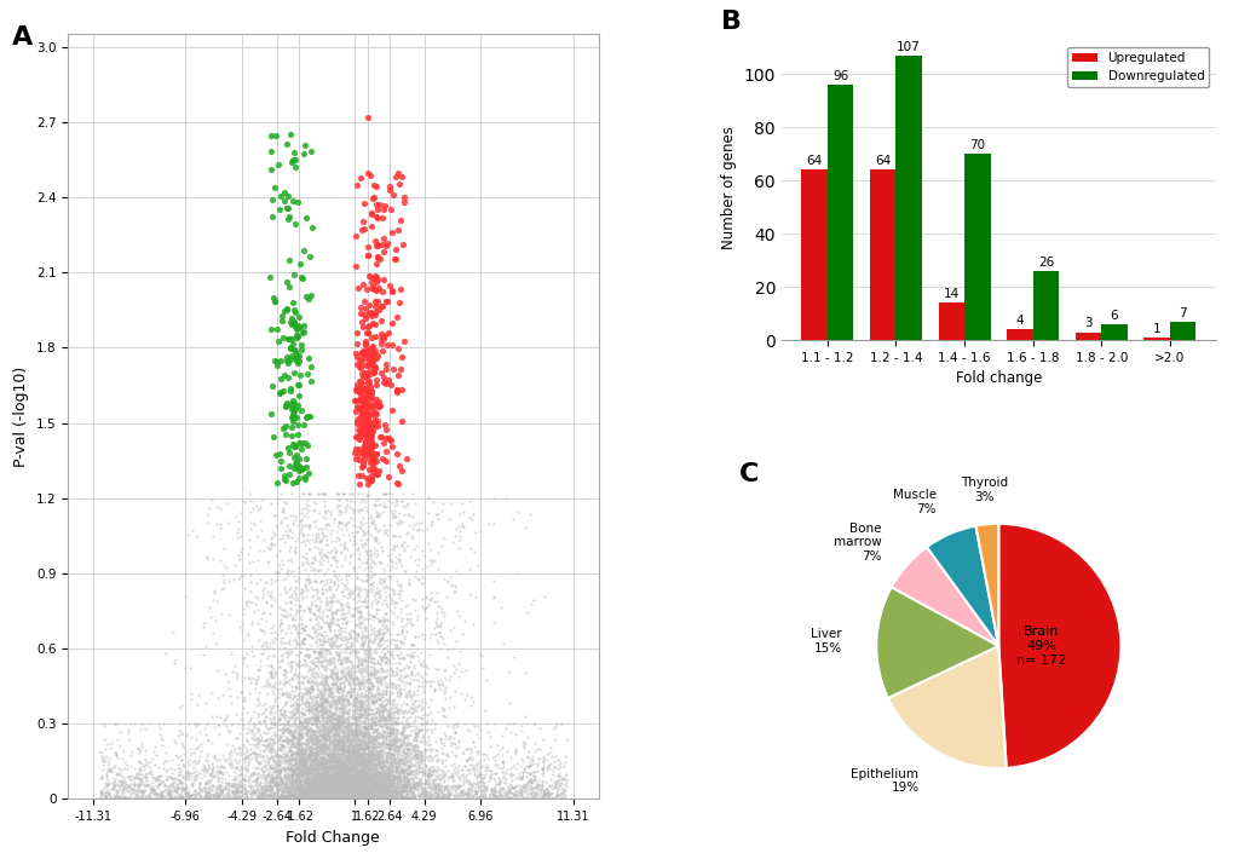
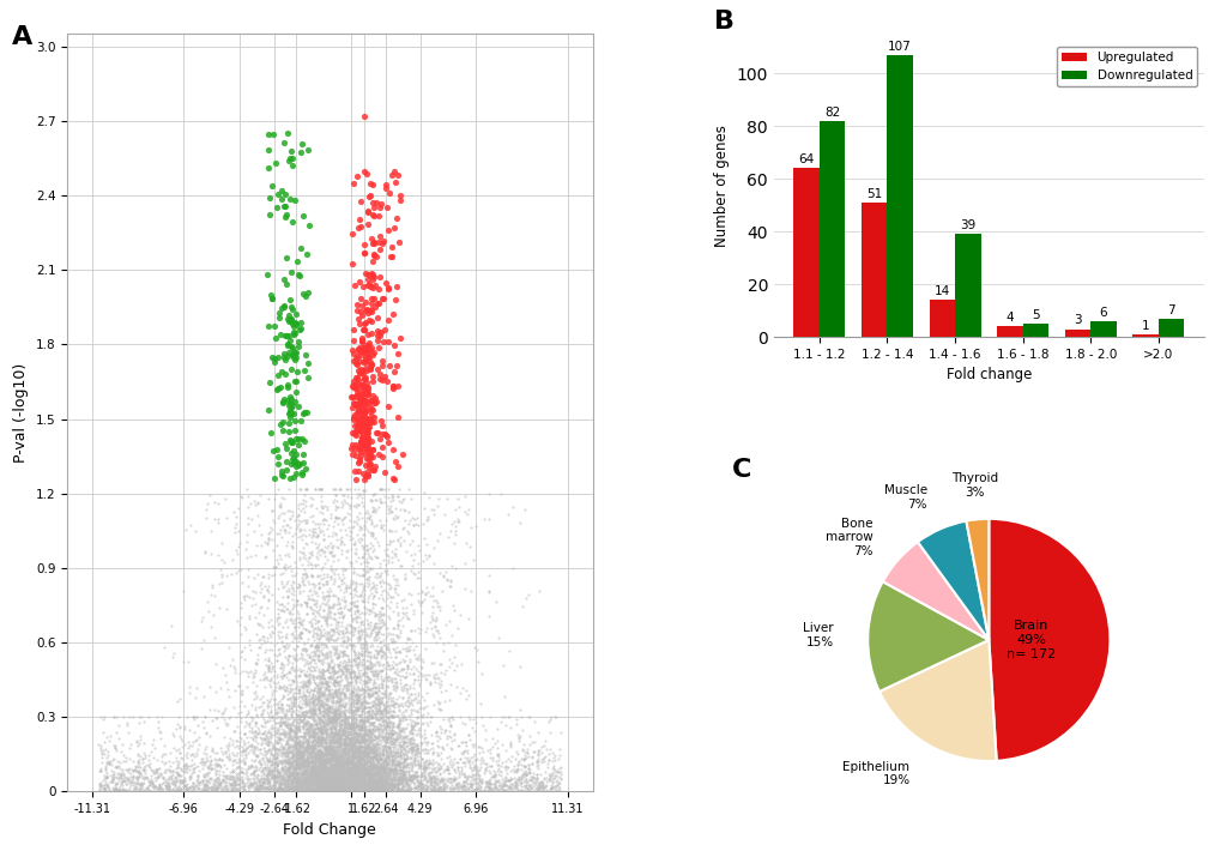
Downregulated/1.1 - 1.2: 96 -> 82
Upregulated/1.2 - 1.4: 64 -> 51
Downregulated/1.4 - 1.6: 70 -> 39
Downregulated/1.6 - 1.8: 26 -> 5
